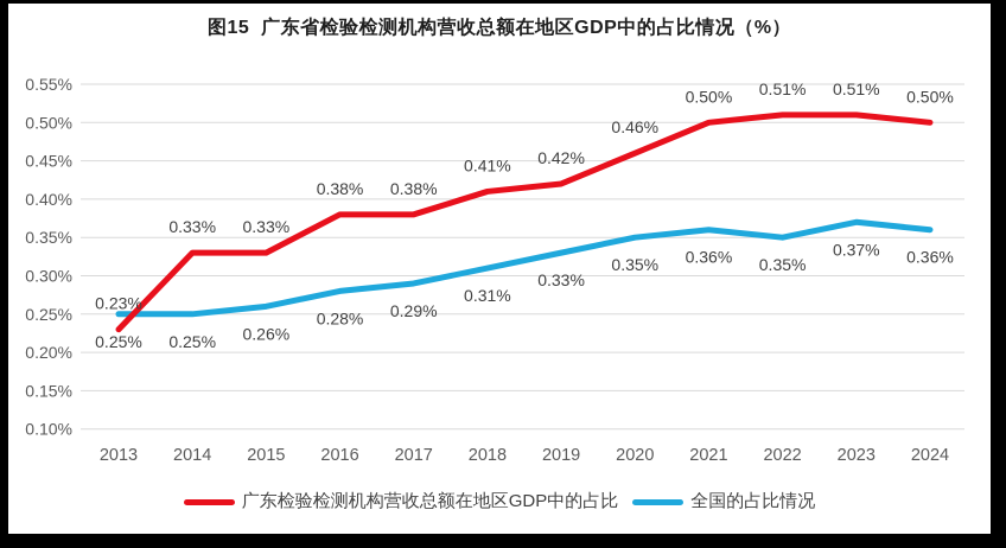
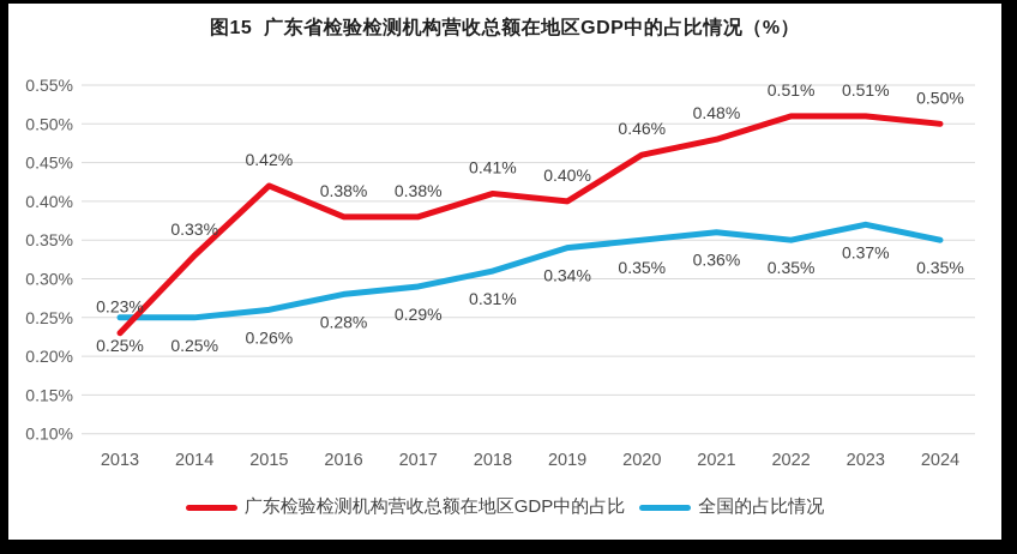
广东检验检测机构营收总额在地区GDP中的占比/2015: 0.33% -> 0.42%
广东检验检测机构营收总额在地区GDP中的占比/2019: 0.42% -> 0.40%
全国的占比情况/2019: 0.33% -> 0.34%
广东检验检测机构营收总额在地区GDP中的占比/2021: 0.50% -> 0.48%
全国的占比情况/2024: 0.36% -> 0.35%
